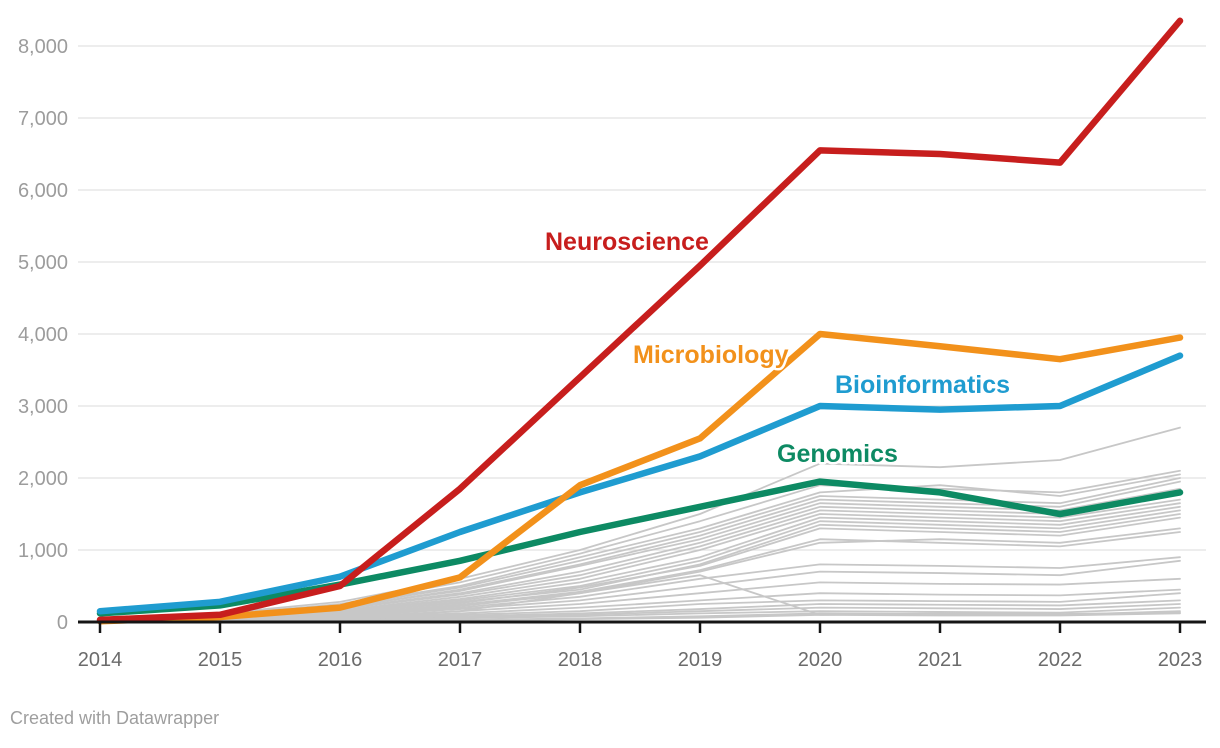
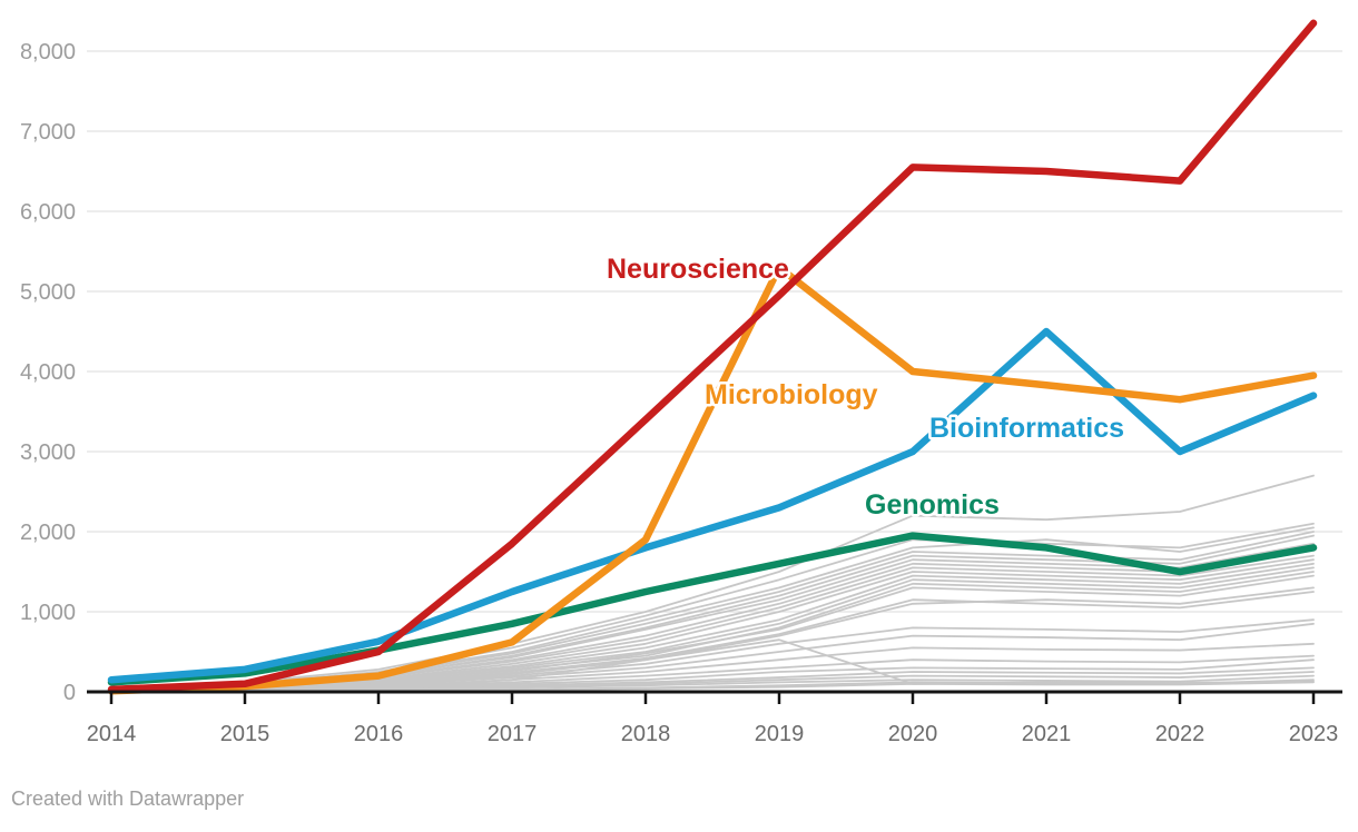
Microbiology/2019: 2600 -> 5300
Bioinformatics/2021: 3000 -> 4500
